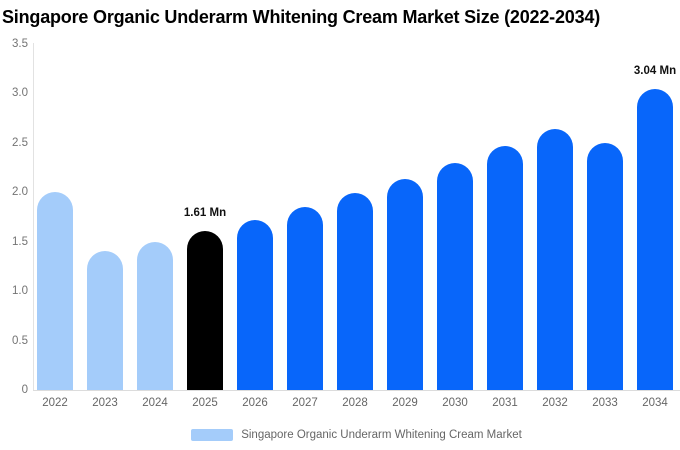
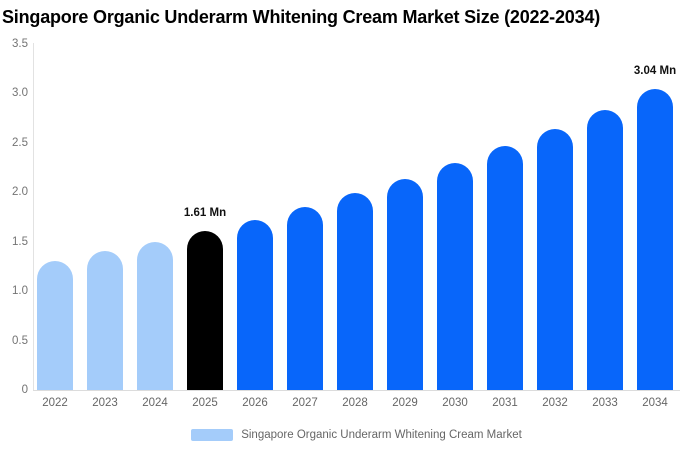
2022: 2.0 -> 1.3
2033: 2.5 -> 2.8
